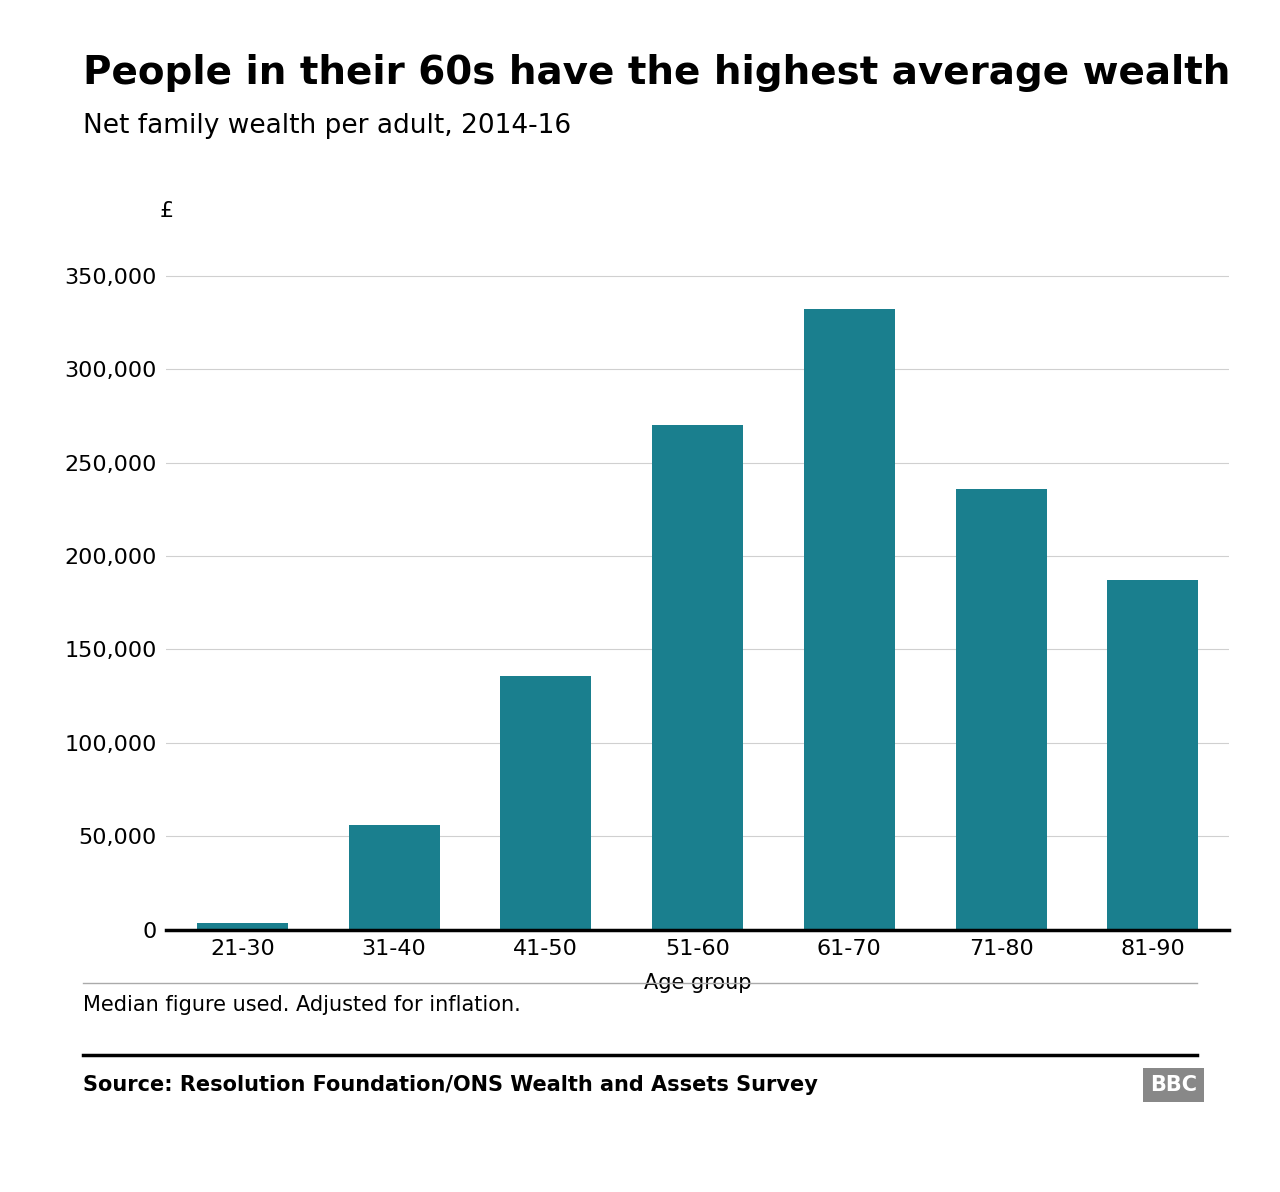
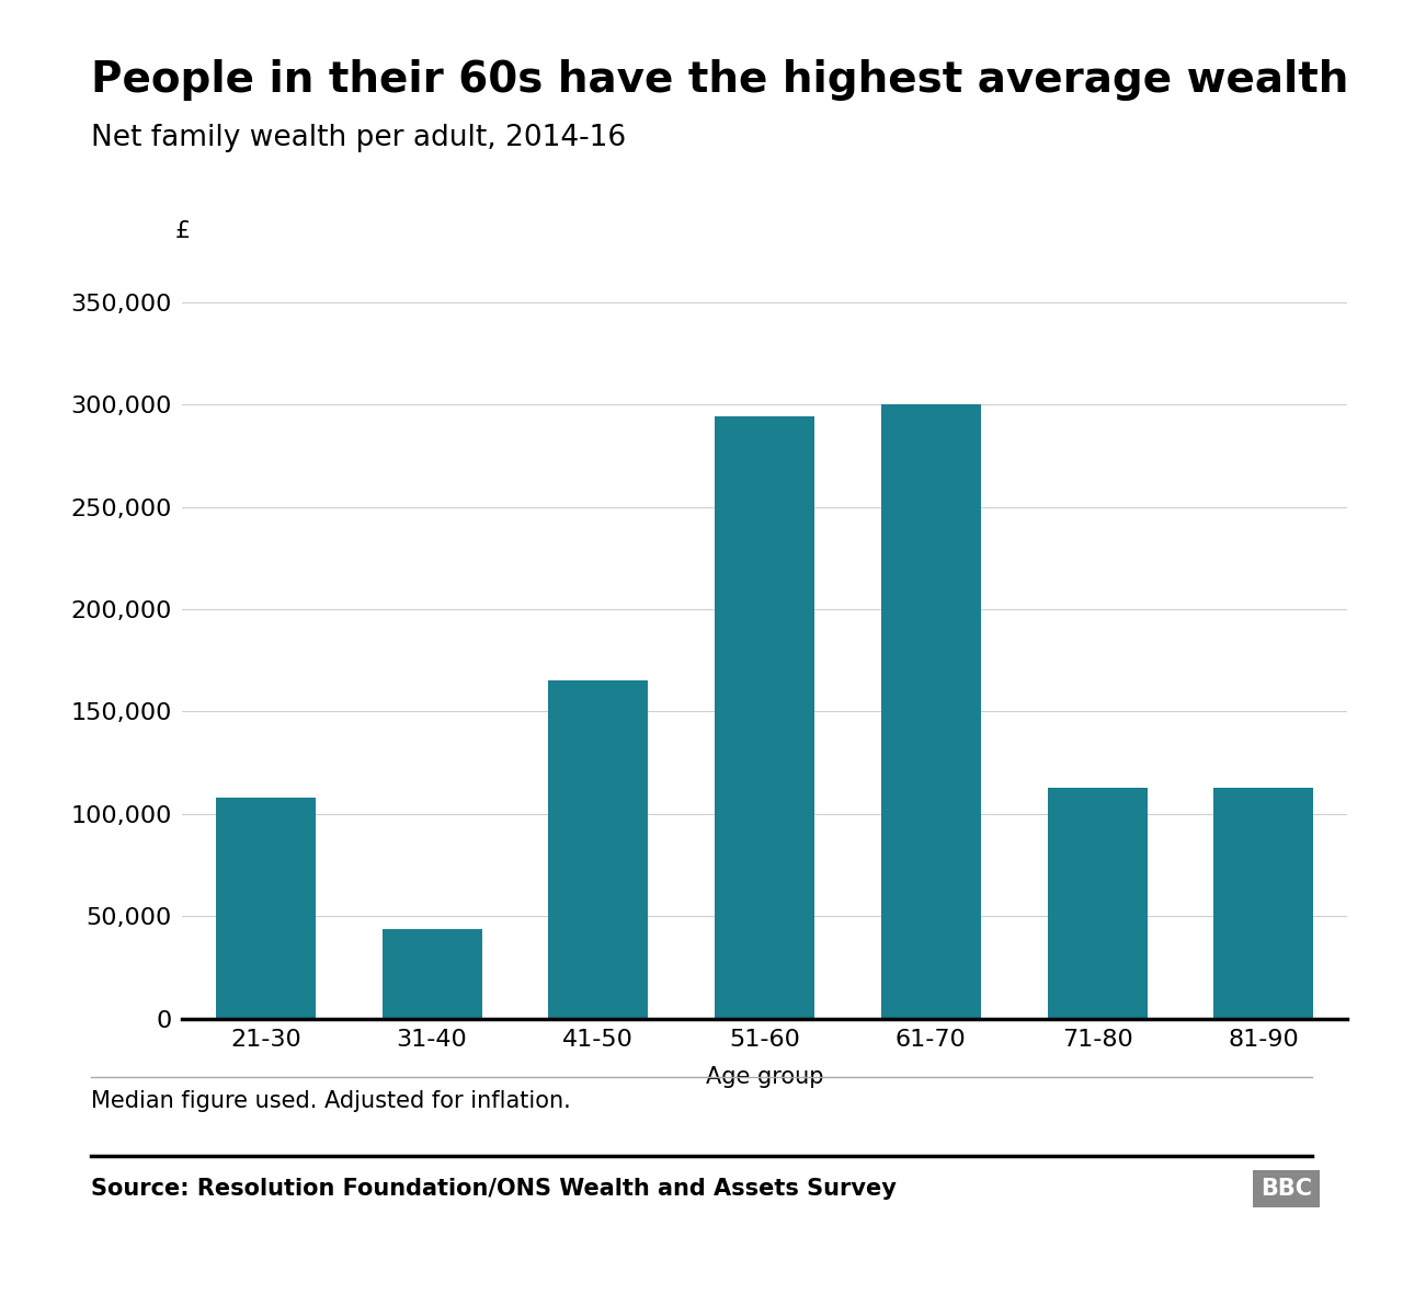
21-30: 4,000 -> 108,000
31-40: 56,000 -> 44,000
41-50: 136,000 -> 165,000
51-60: 270,000 -> 294,000
61-70: 332,000 -> 300,000
71-80: 236,000 -> 113,000
81-90: 187,000 -> 113,000
